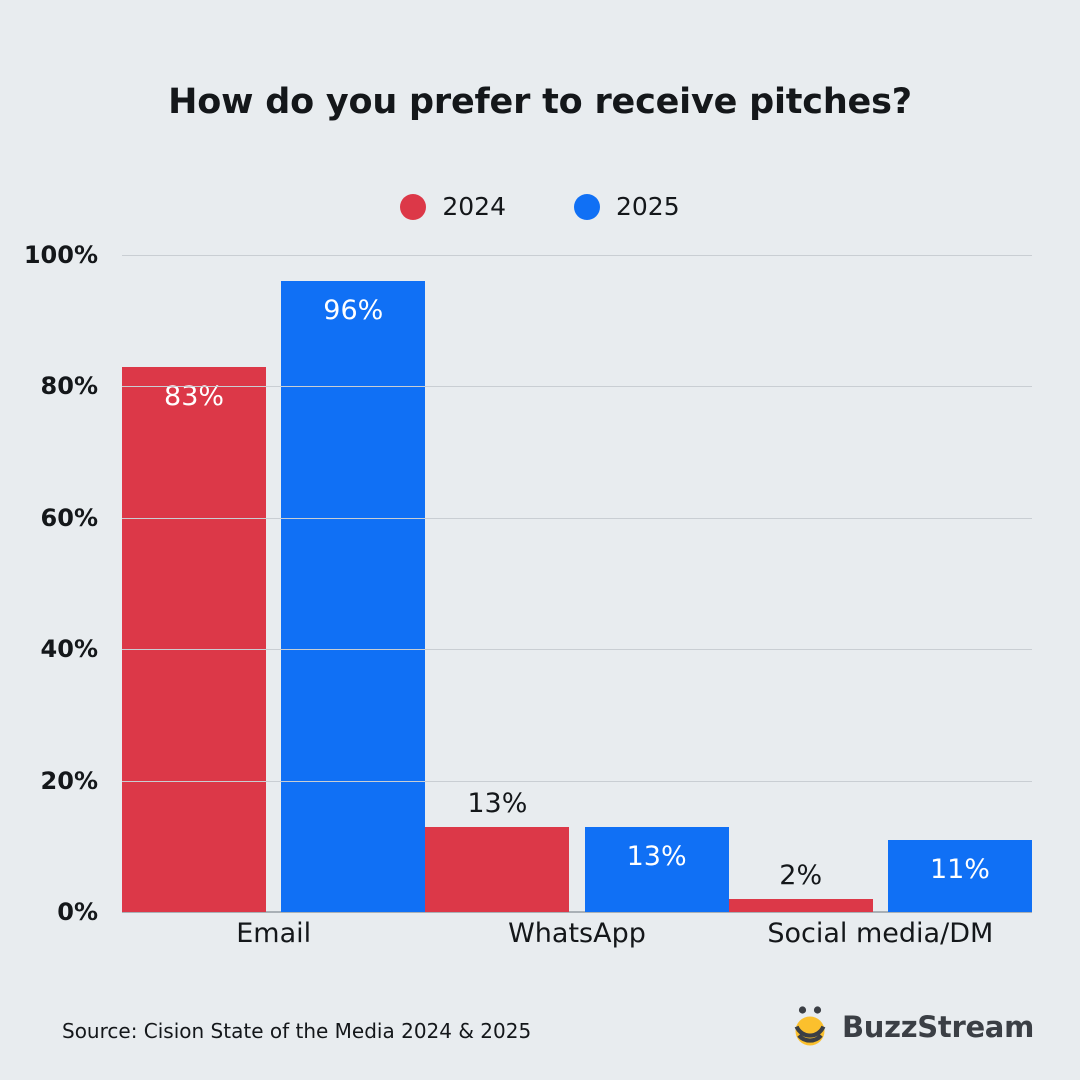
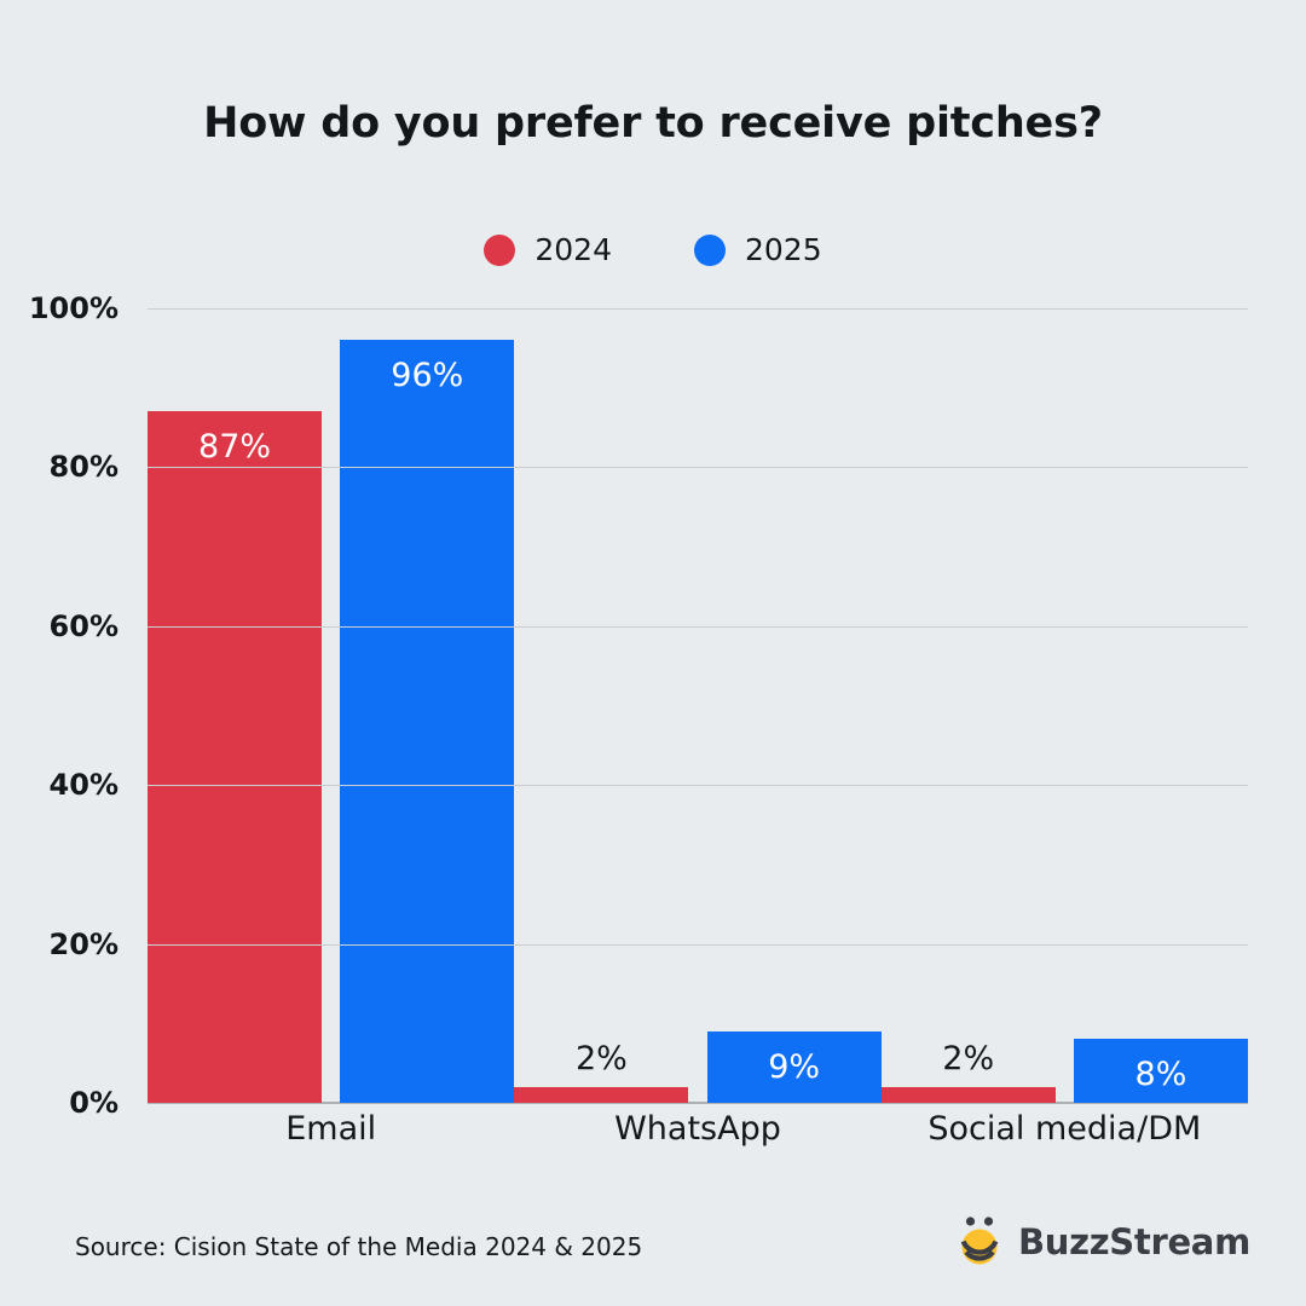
2024/Email: 83% -> 87%
2024/WhatsApp: 13% -> 2%
2025/WhatsApp: 13% -> 9%
2025/Social media/DM: 11% -> 8%
